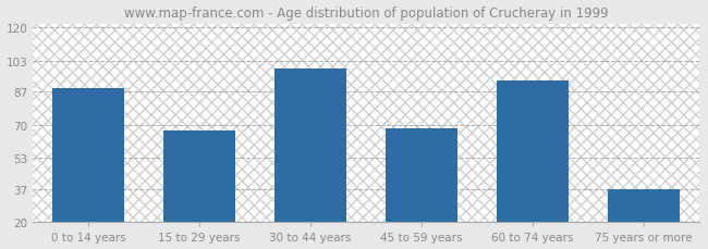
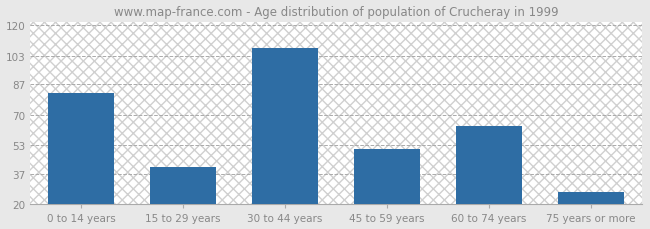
0 to 14 years: 89 -> 82
15 to 29 years: 67 -> 41
30 to 44 years: 99 -> 107
45 to 59 years: 68 -> 51
60 to 74 years: 93 -> 64
75 years or more: 37 -> 27
